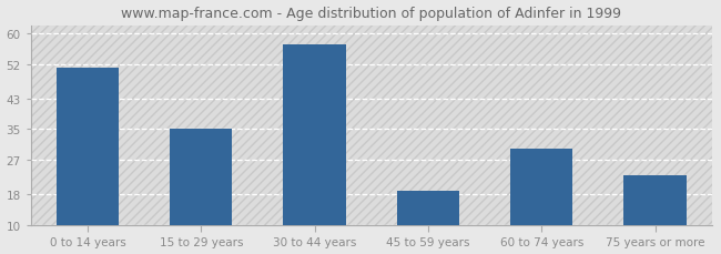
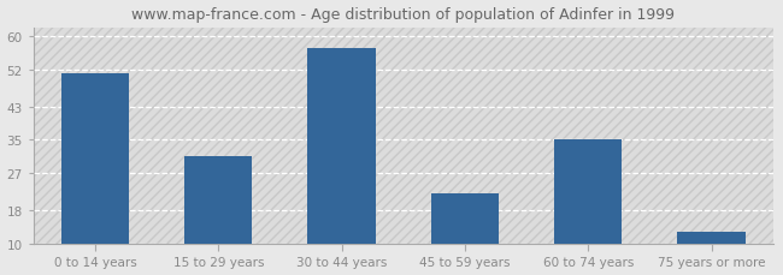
15 to 29 years: 35 -> 31
45 to 59 years: 19 -> 22
60 to 74 years: 30 -> 35
75 years or more: 23 -> 13
